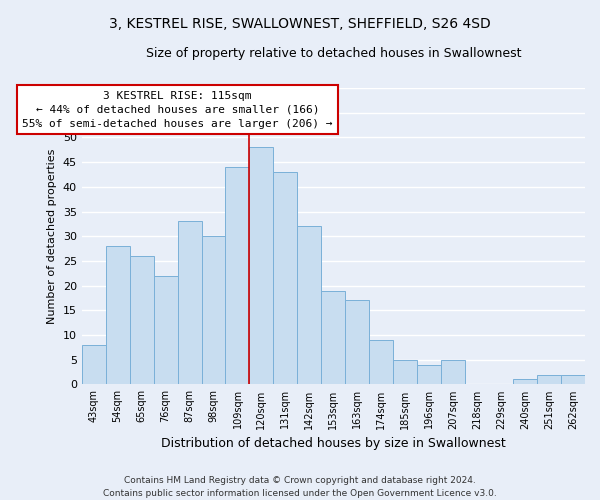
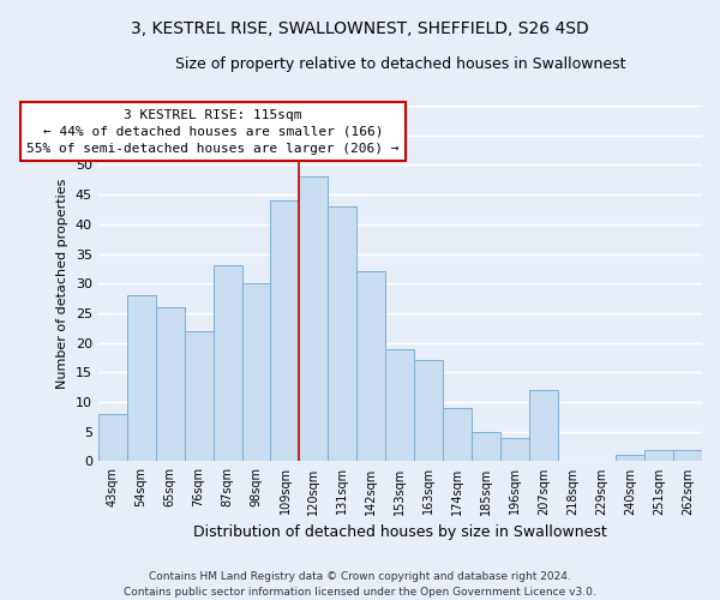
207sqm: 5 -> 12
